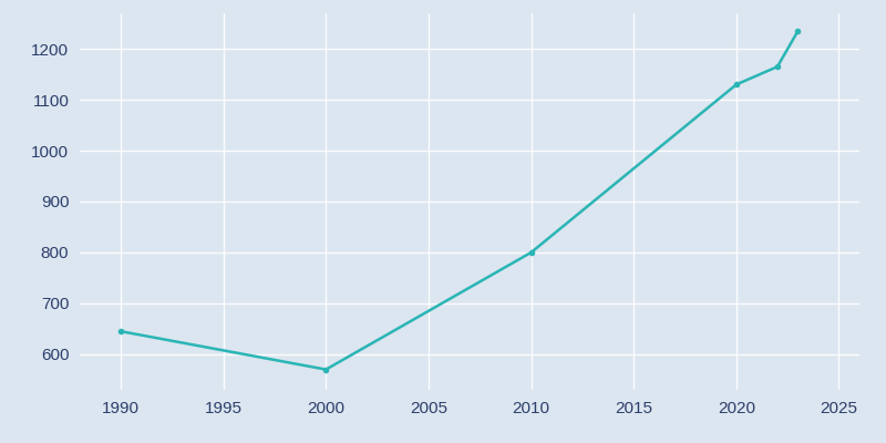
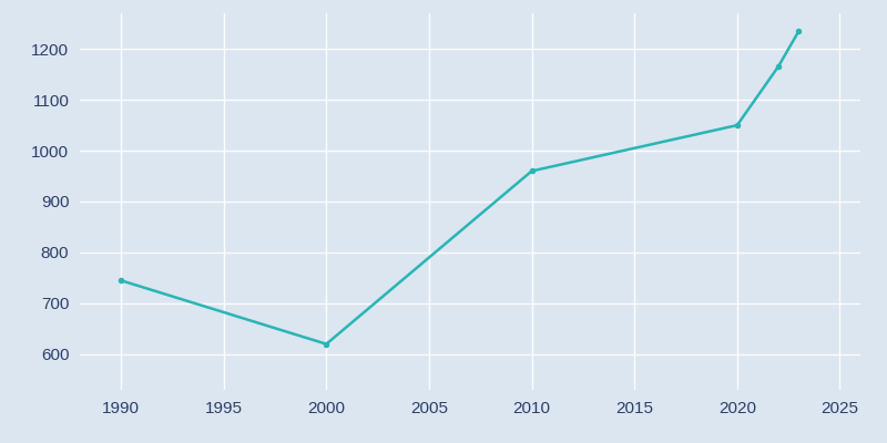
1990: 645 -> 745
2000: 570 -> 620
2010: 800 -> 960
2020: 1130 -> 1050
